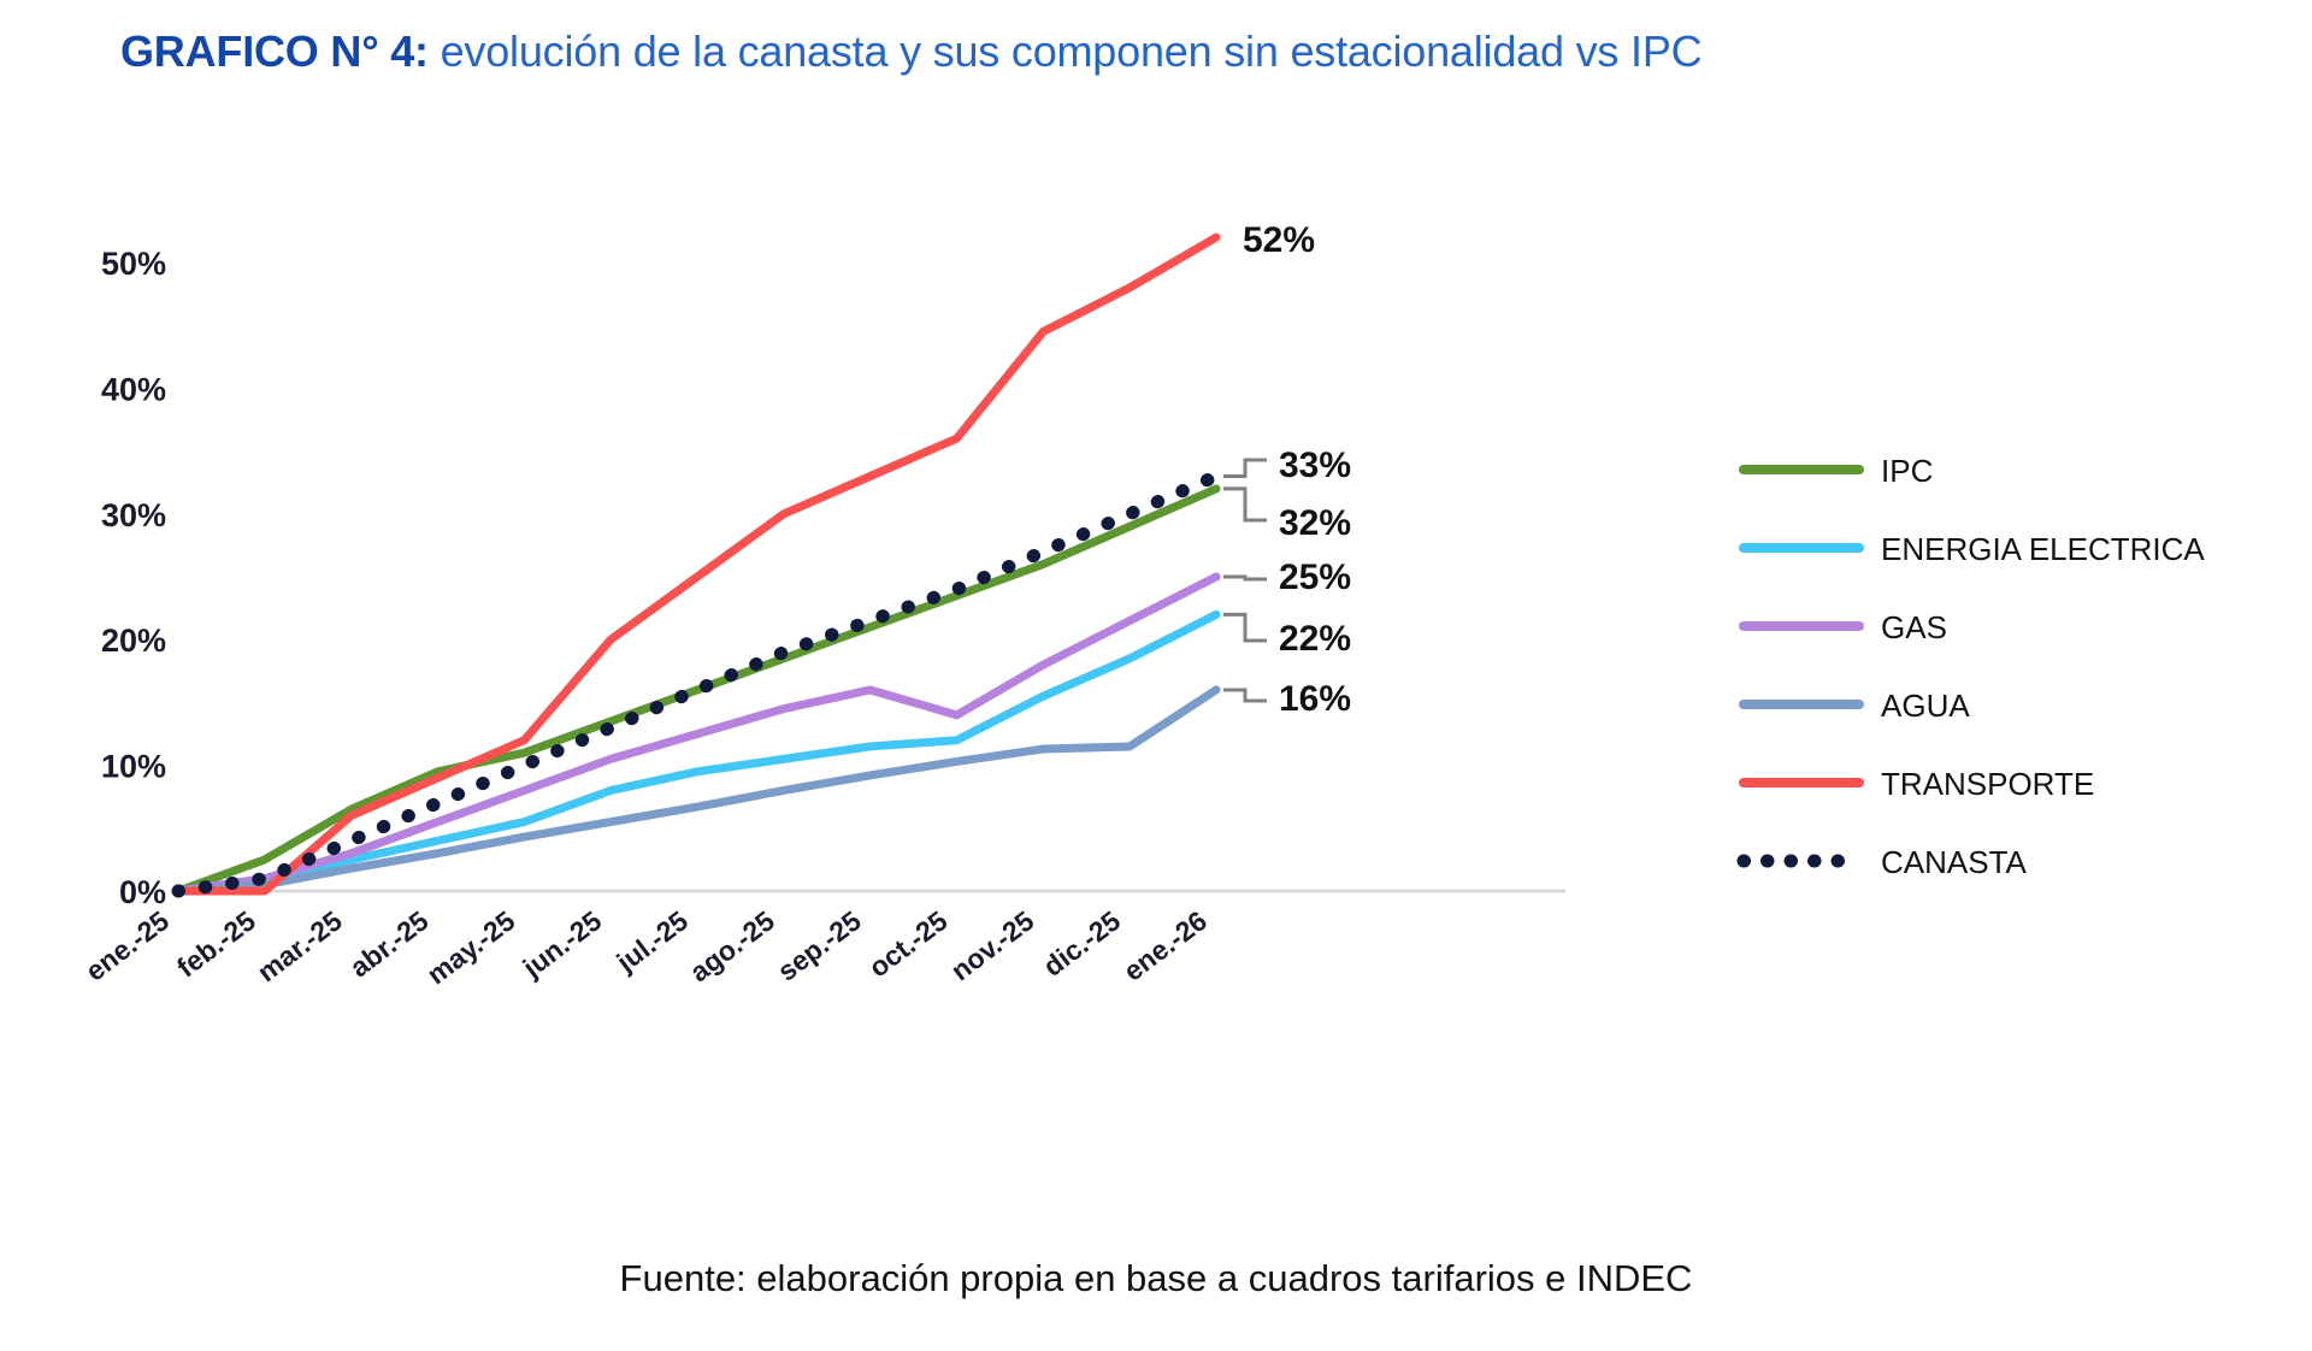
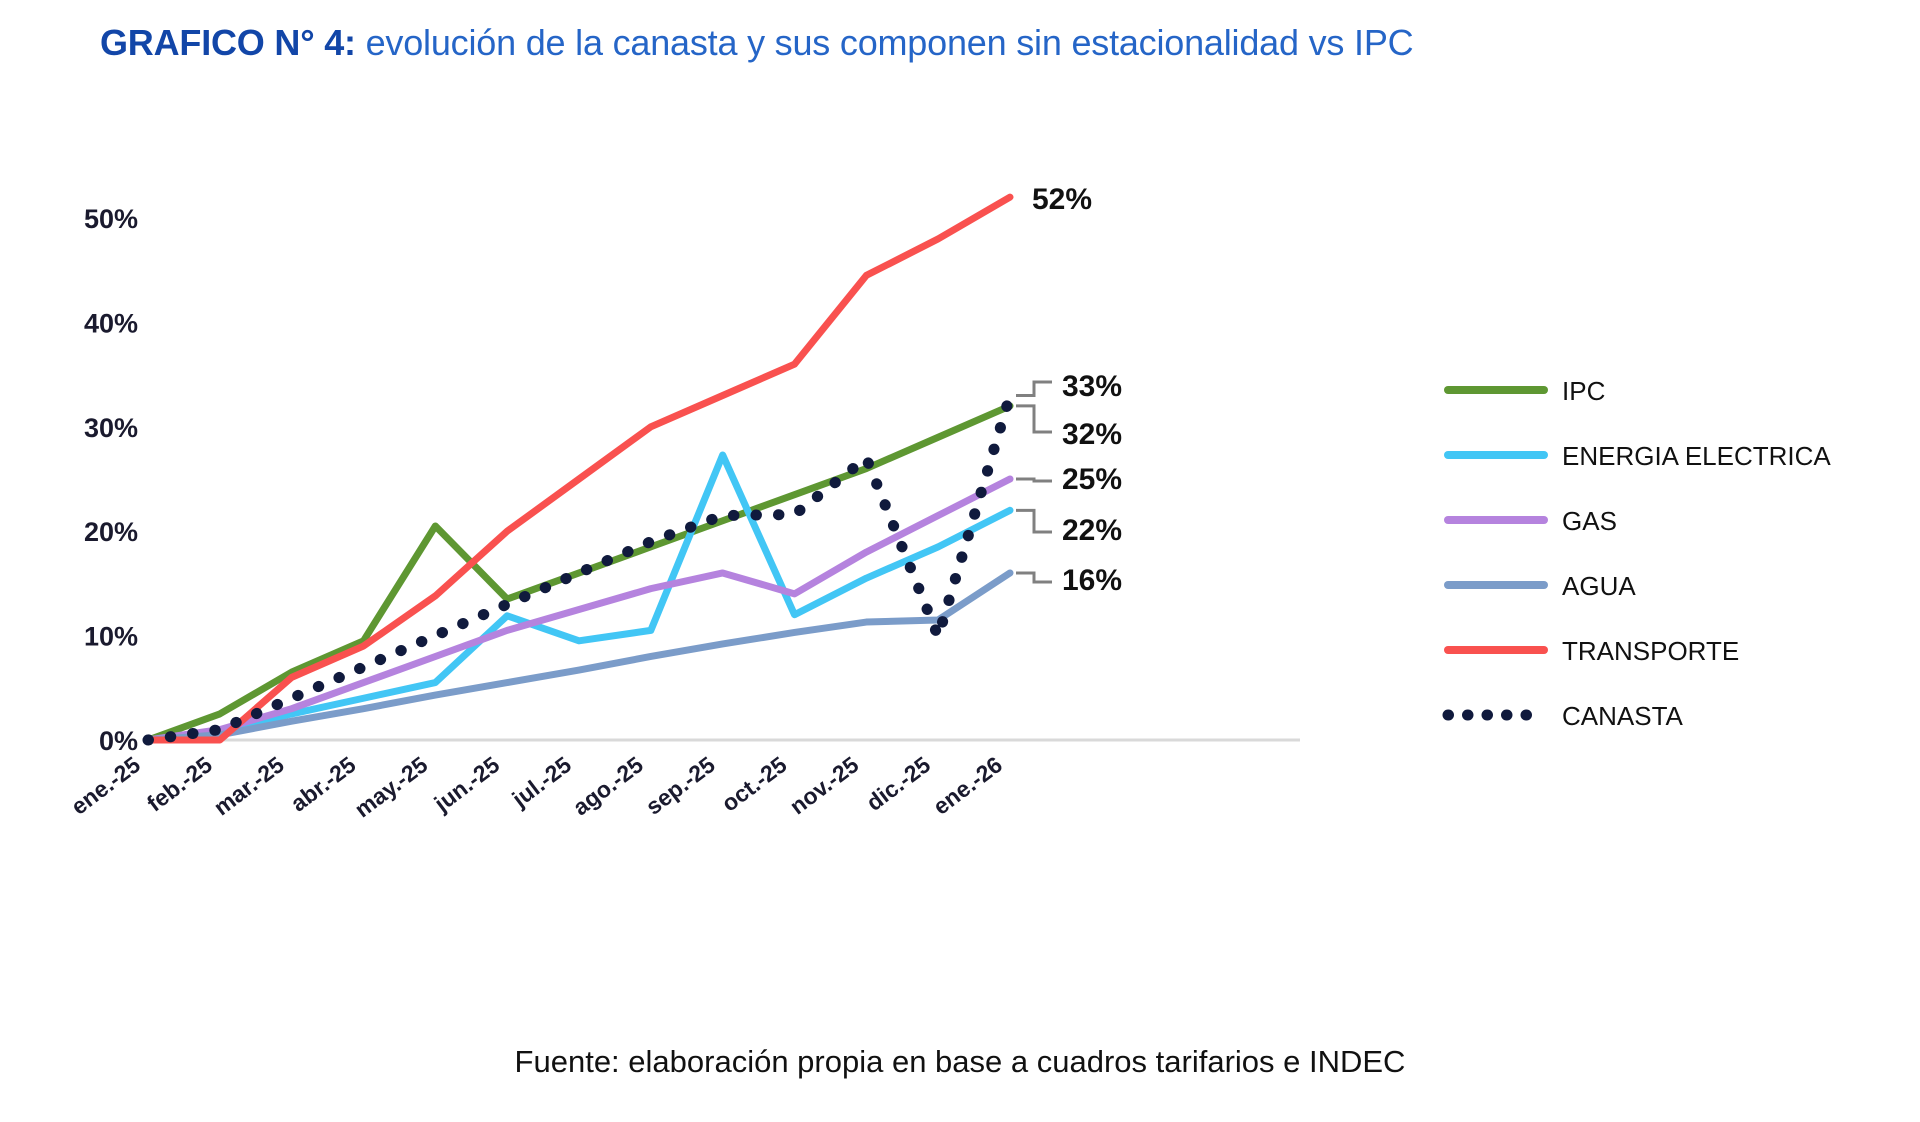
IPC/may.-25: 11.0% -> 20.5%
TRANSPORTE/may.-25: 12.0% -> 13.8%
ENERGIA ELECTRICA/jun.-25: 8.0% -> 11.9%
ENERGIA ELECTRICA/sep.-25: 11.5% -> 27.3%
CANASTA/oct.-25: 24.0% -> 21.6%
CANASTA/dic.-25: 30.0% -> 9.9%
